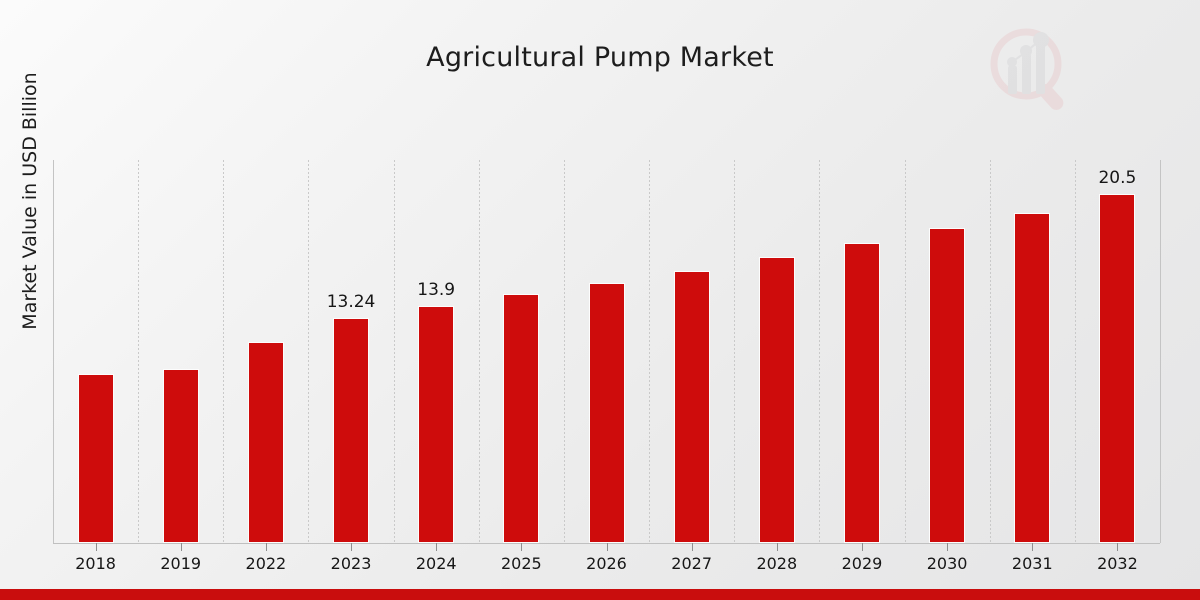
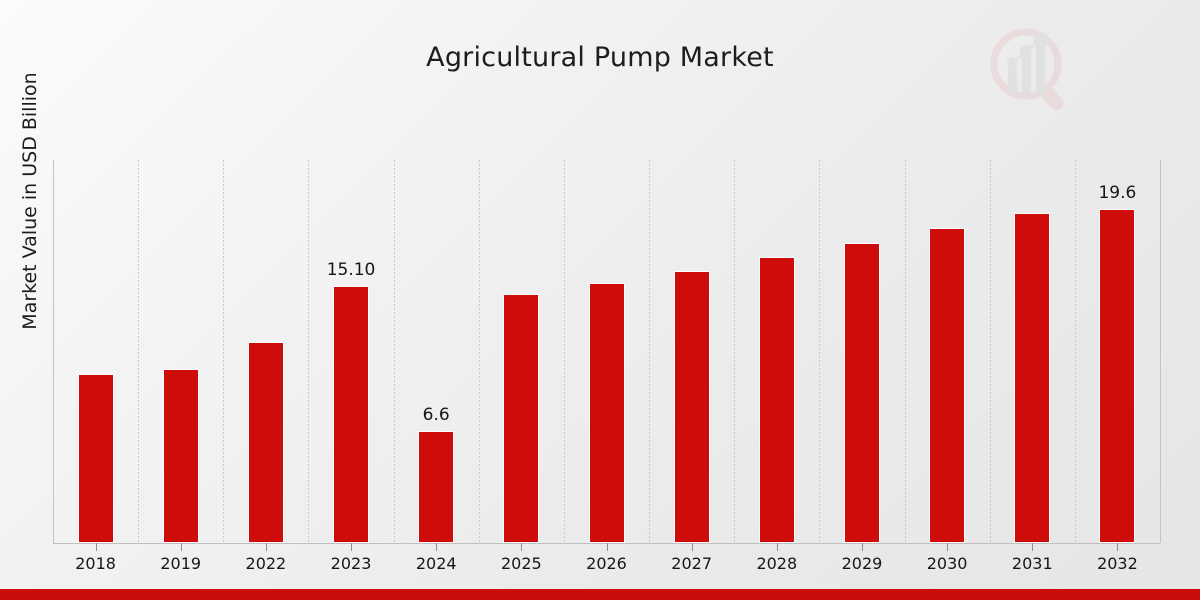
2023: 13.24 -> 15.10
2024: 13.9 -> 6.6
2032: 20.5 -> 19.6
